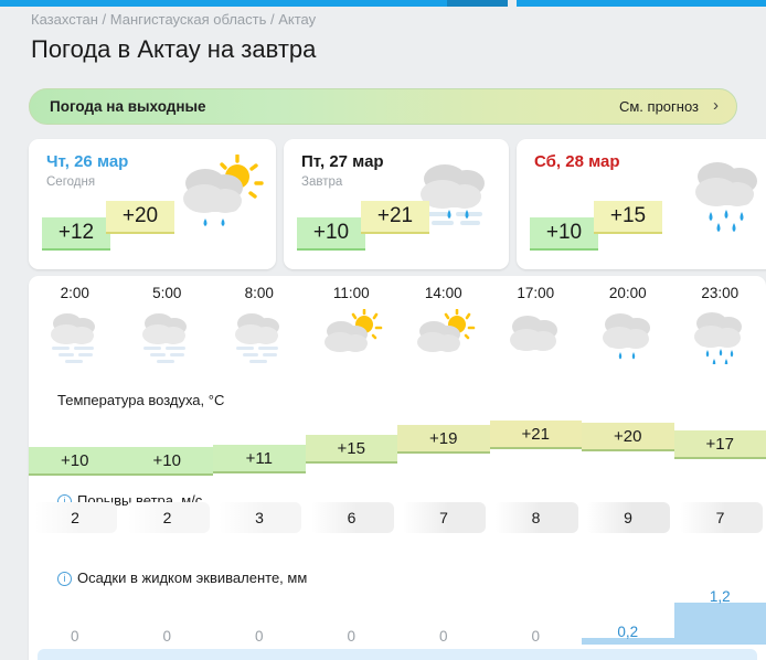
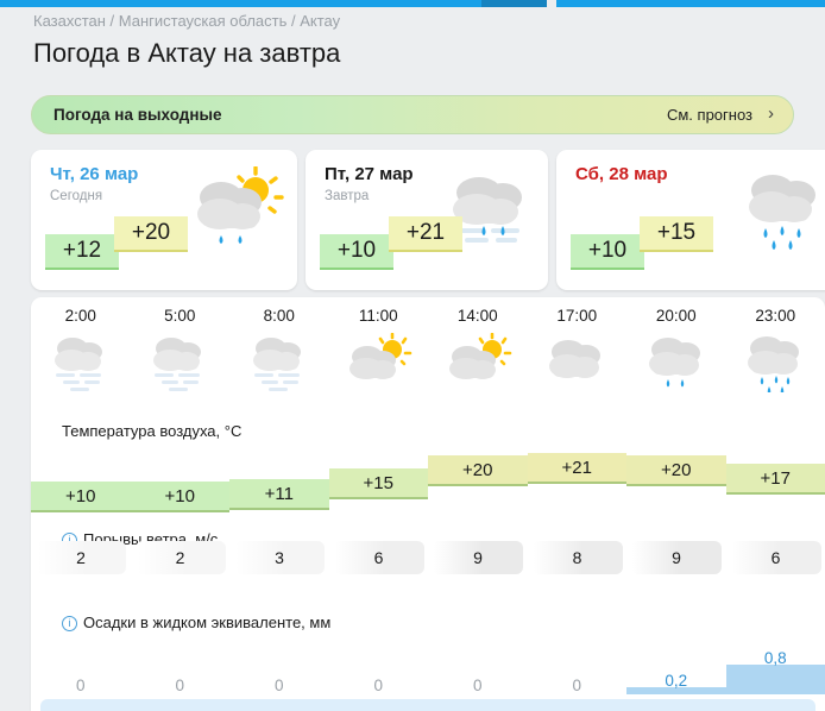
Температура воздуха, °C/14:00: +19 -> +20
Порывы ветра, м/с/14:00: 7 -> 9
Порывы ветра, м/с/23:00: 7 -> 6
Осадки в жидком эквиваленте, мм/23:00: 1,2 -> 0,8
